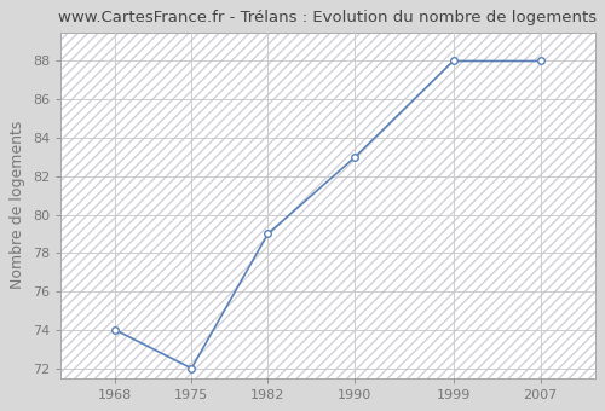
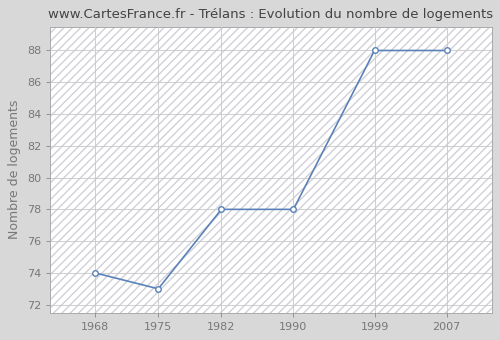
1975: 72 -> 73
1982: 79 -> 78
1990: 83 -> 78
